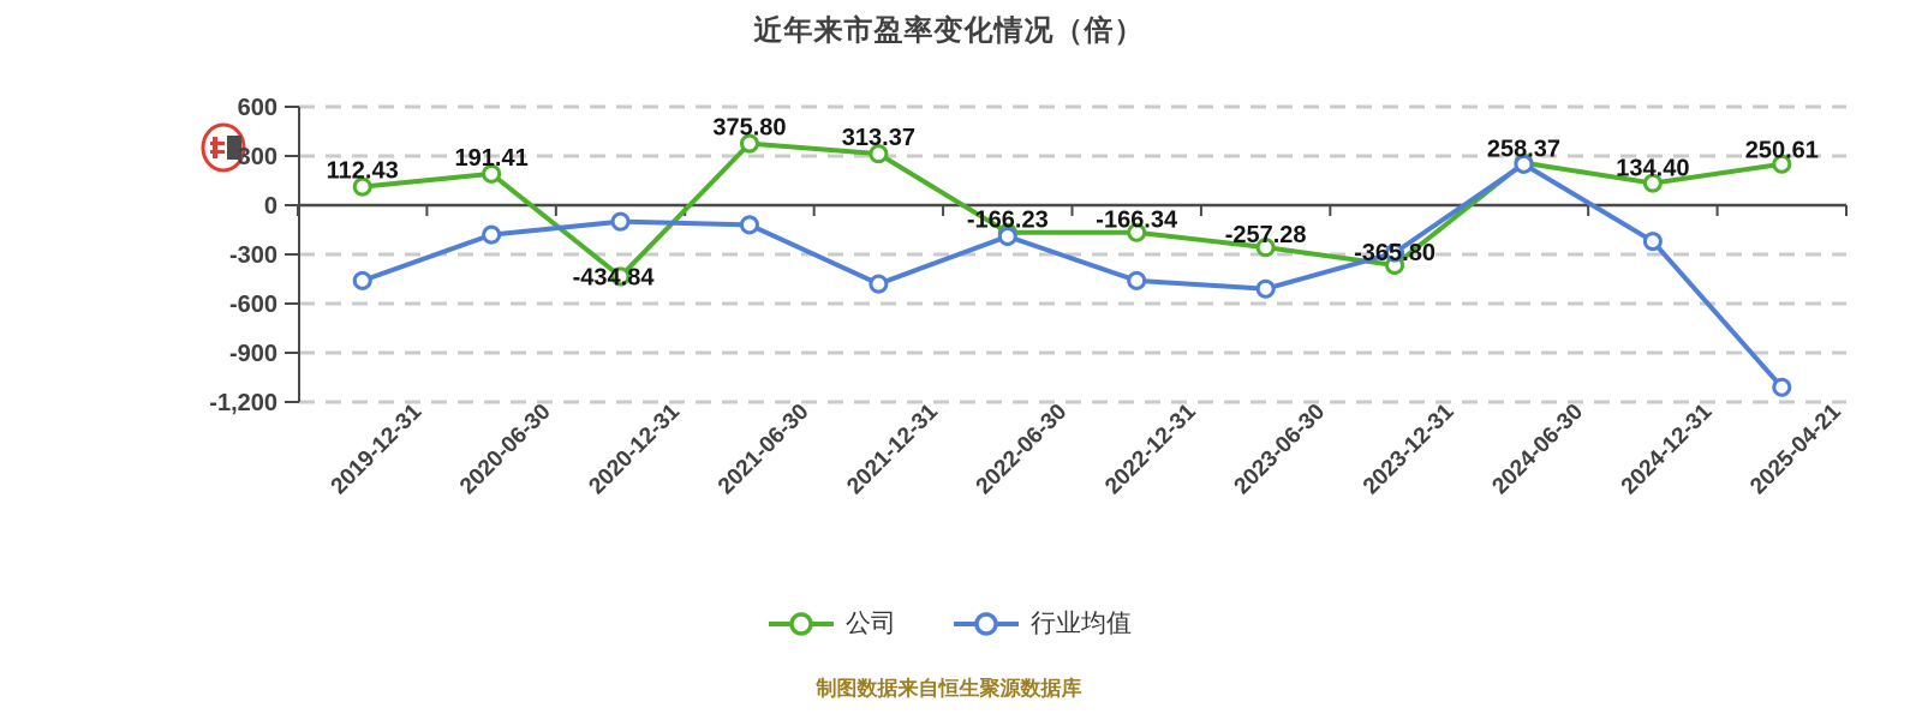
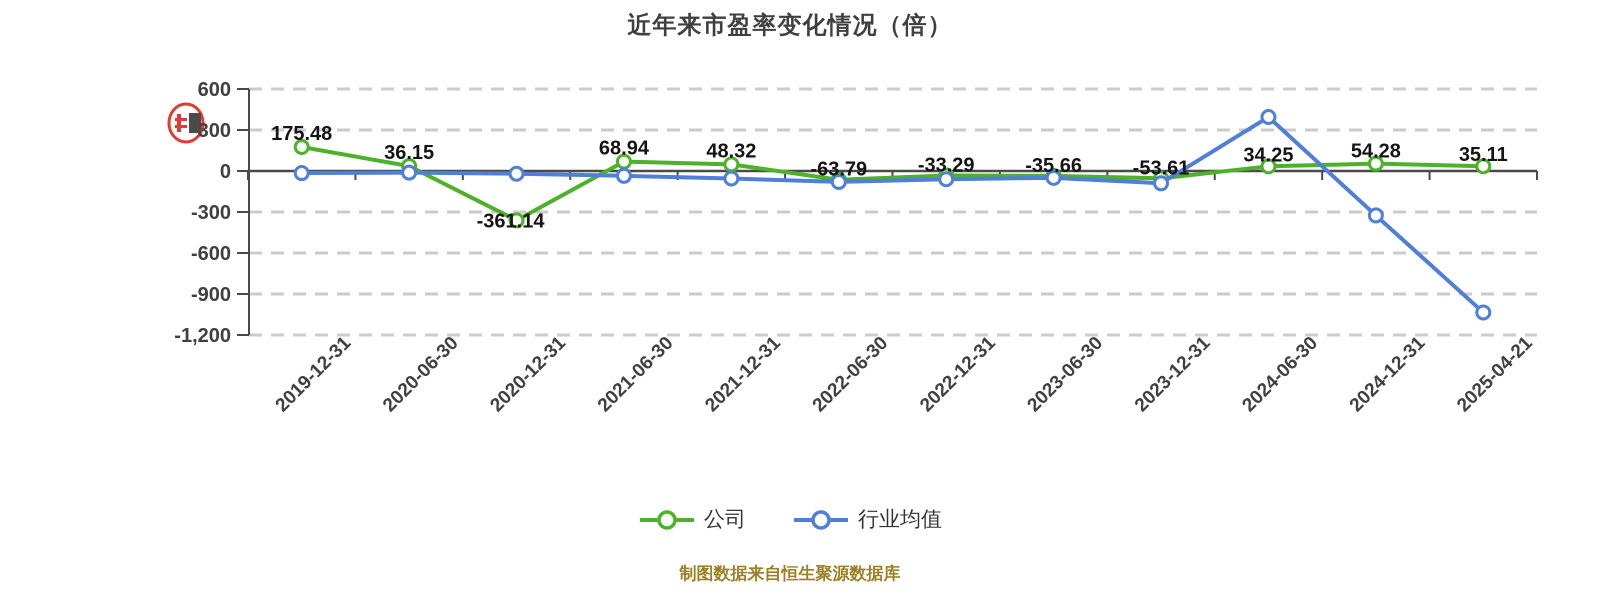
公司/2019-12-31: 112.43 -> 175.48
行业均值/2019-12-31: -460 -> -20
公司/2020-06-30: 191.41 -> 36.15
行业均值/2020-06-30: -180 -> -10
公司/2020-12-31: -434.84 -> -361.14
行业均值/2020-12-31: -100 -> -20
公司/2021-06-30: 375.80 -> 68.94
行业均值/2021-06-30: -120 -> -40
公司/2021-12-31: 313.37 -> 48.32
行业均值/2021-12-31: -480 -> -60
公司/2022-06-30: -166.23 -> -63.79
行业均值/2022-06-30: -190 -> -80
公司/2022-12-31: -166.34 -> -33.29
行业均值/2022-12-31: -460 -> -60
公司/2023-06-30: -257.28 -> -35.66
行业均值/2023-06-30: -510 -> -50
公司/2023-12-31: -365.80 -> -53.61
行业均值/2023-12-31: -290 -> -90
公司/2024-06-30: 258.37 -> 34.25
行业均值/2024-06-30: 250 -> 400
公司/2024-12-31: 134.40 -> 54.28
行业均值/2024-12-31: -220 -> -320
公司/2025-04-21: 250.61 -> 35.11
行业均值/2025-04-21: -1110 -> -1040
